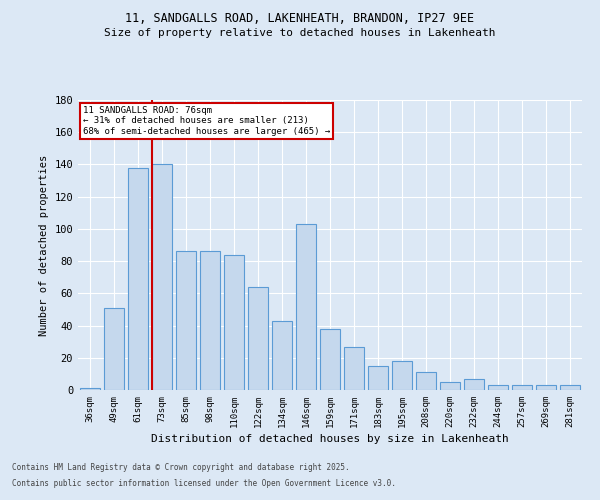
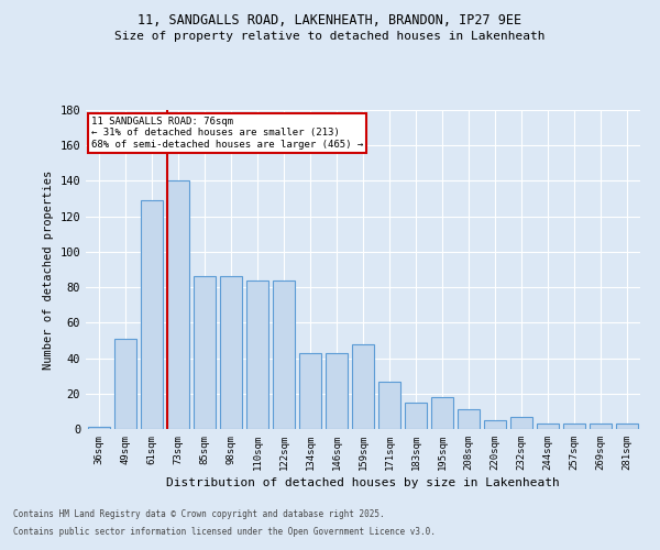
61sqm: 138 -> 129
122sqm: 64 -> 84
146sqm: 103 -> 43
159sqm: 38 -> 48
